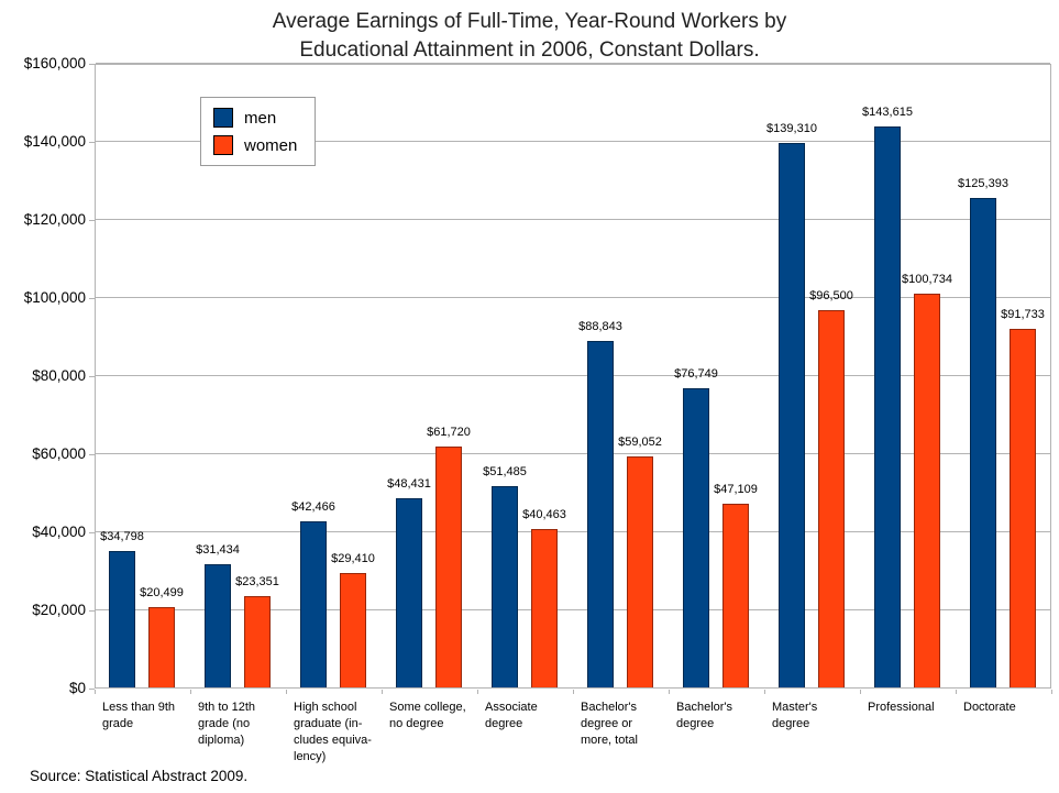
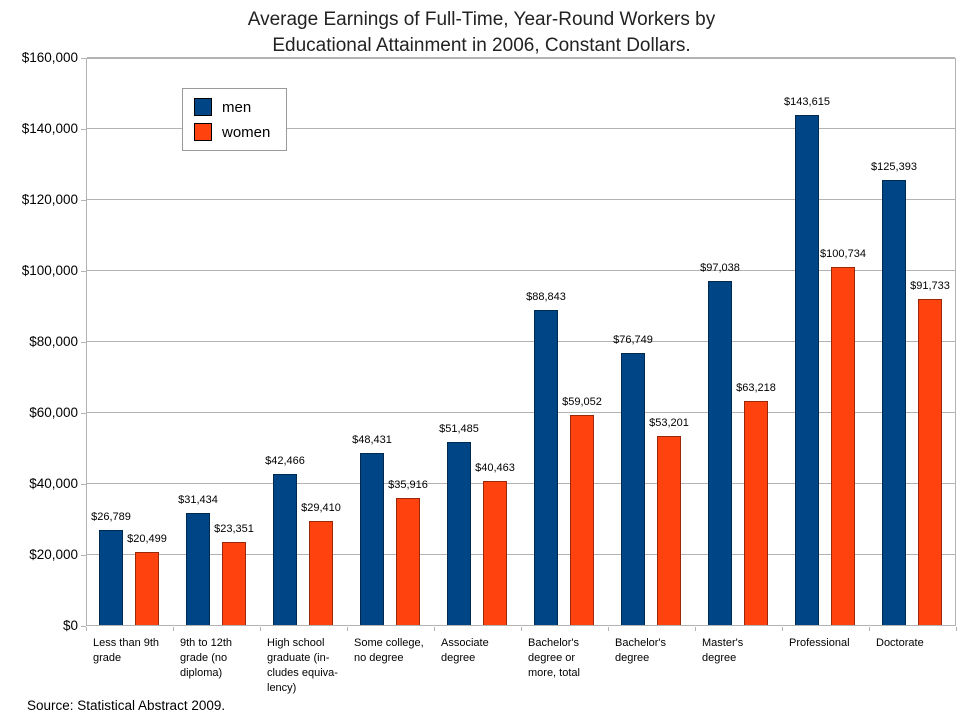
men/Less than 9th grade: $34,798 -> $26,789
women/Some college, no degree: $61,720 -> $35,916
women/Bachelor's degree: $47,109 -> $53,201
men/Master's degree: $139,310 -> $97,038
women/Master's degree: $96,500 -> $63,218
